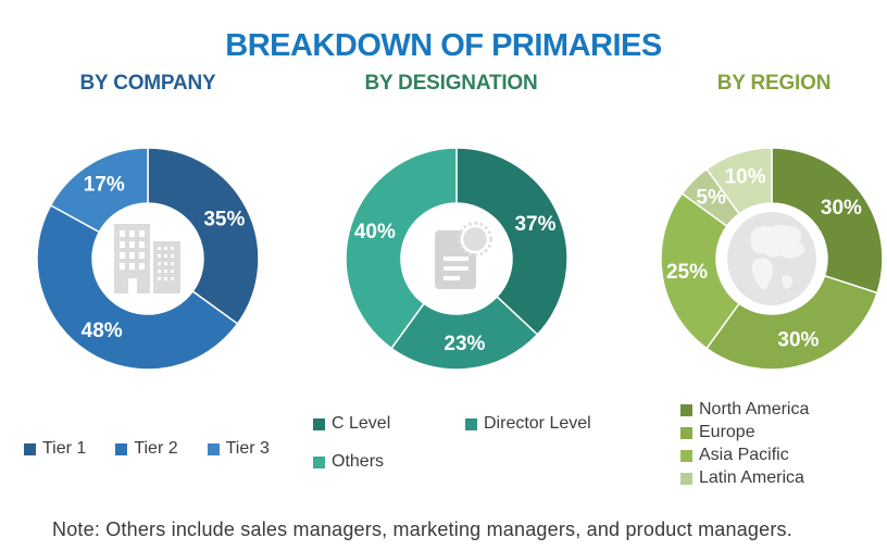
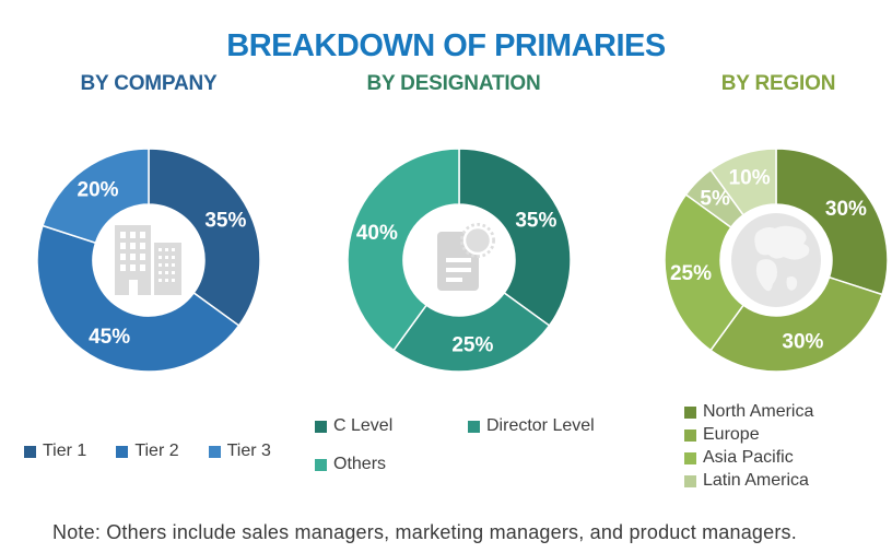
BY COMPANY/Tier 2: 48% -> 45%
BY COMPANY/Tier 3: 17% -> 20%
BY DESIGNATION/C Level: 37% -> 35%
BY DESIGNATION/Director Level: 23% -> 25%
